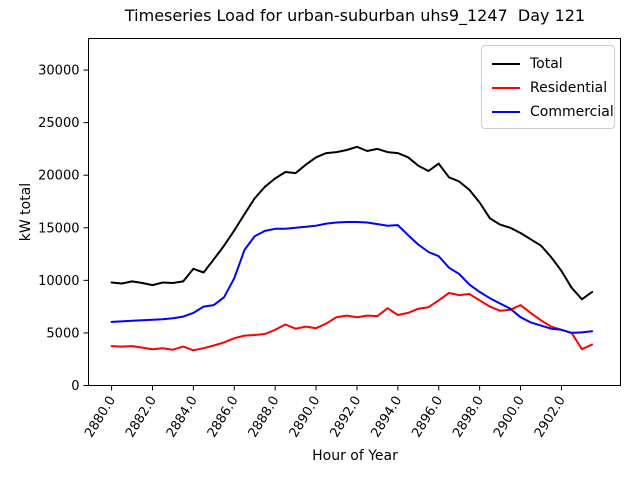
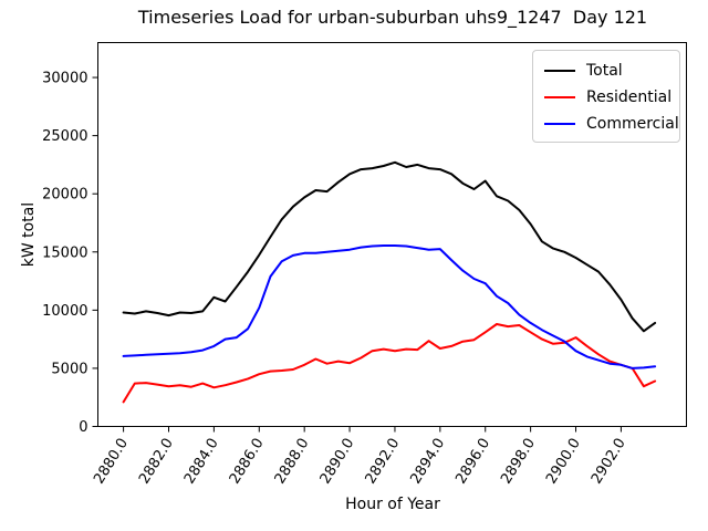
Residential/2880.0: 3800 -> 2100
